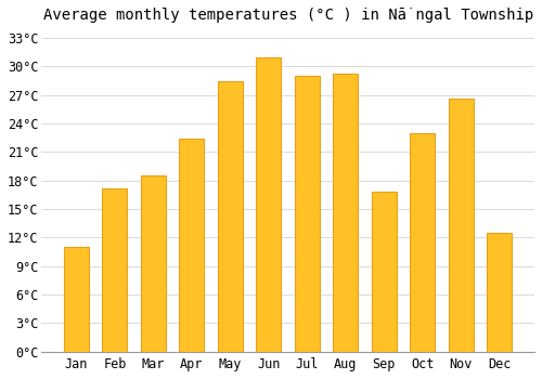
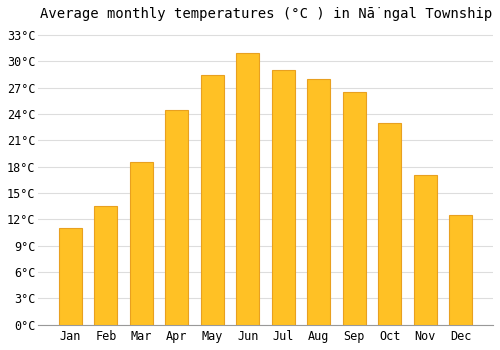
Feb: 17.2°C -> 13.5°C
Apr: 22.4°C -> 24.5°C
Aug: 29.2°C -> 28.0°C
Sep: 16.8°C -> 26.5°C
Nov: 26.6°C -> 17.0°C
